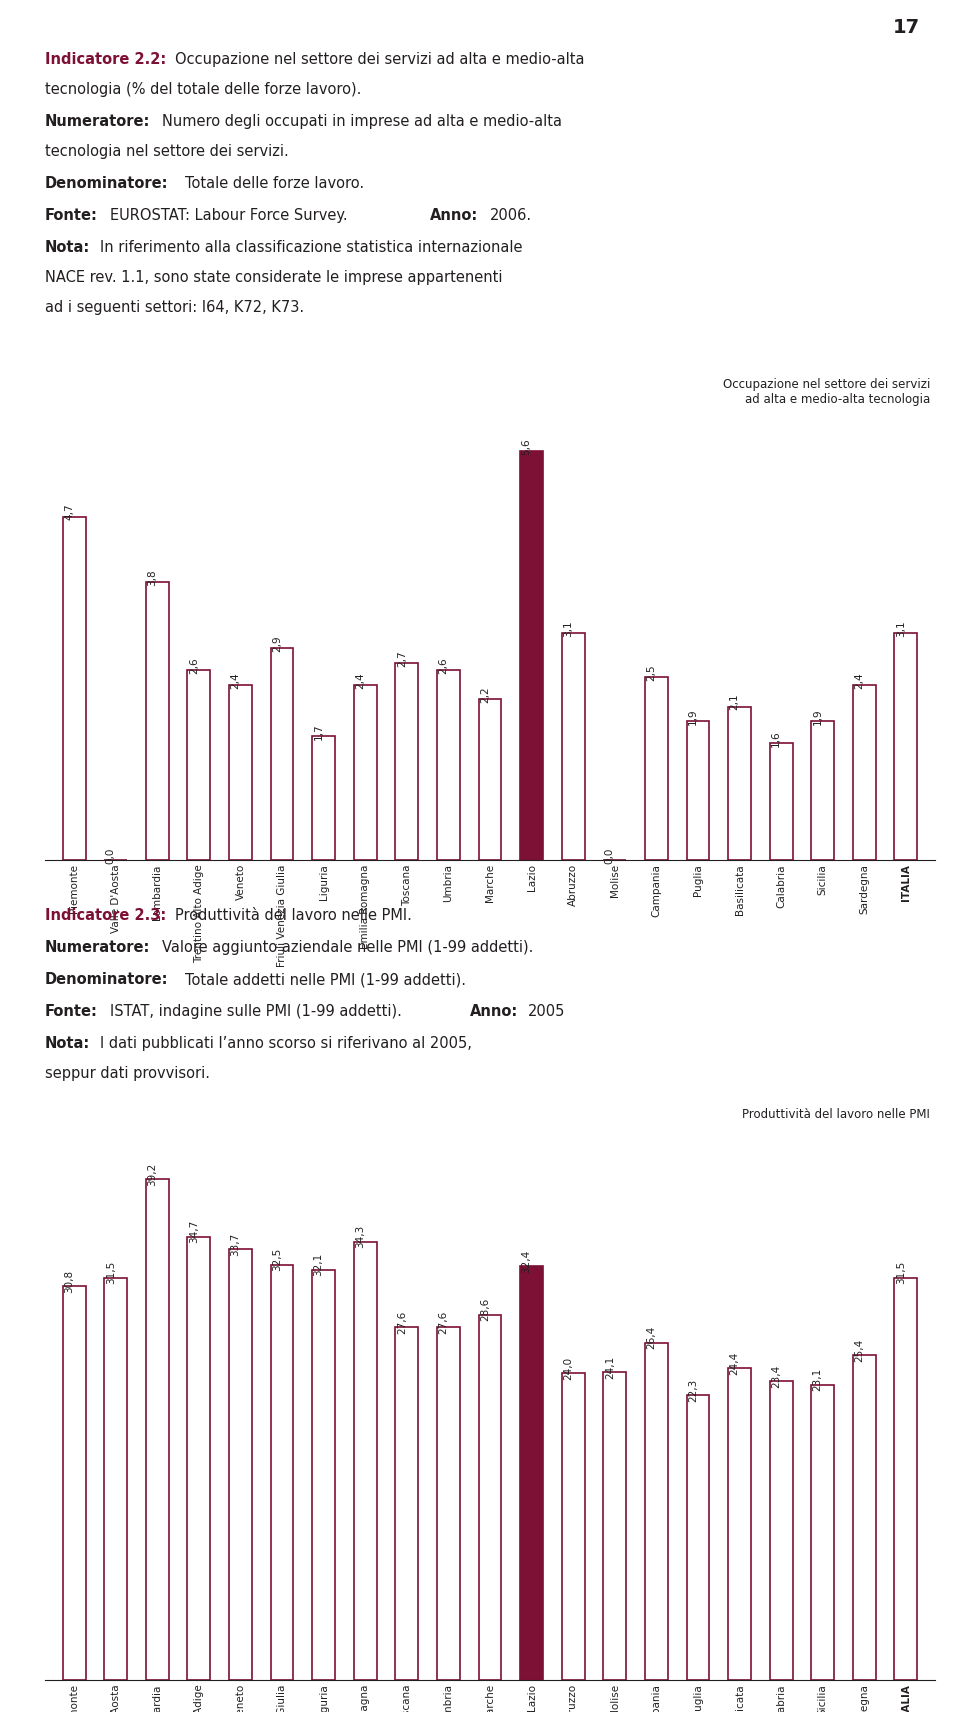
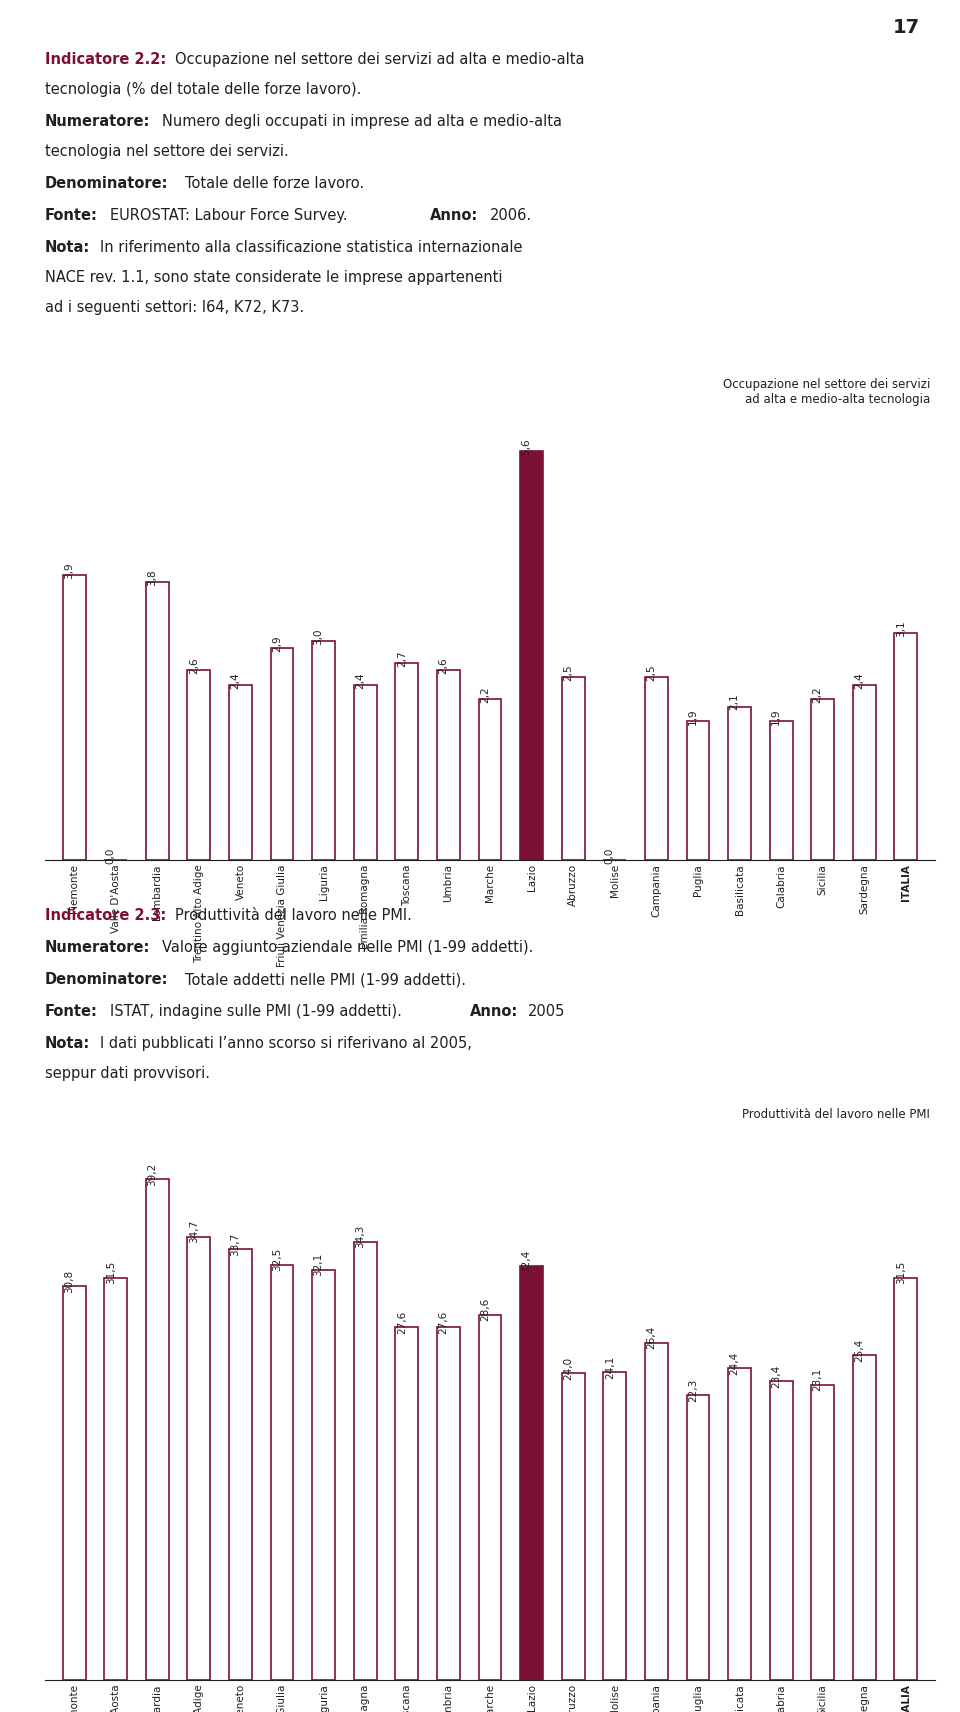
Piemonte: 4,7 -> 3,9
Liguria: 1,7 -> 3,0
Abruzzo: 3,1 -> 2,5
Calabria: 1,6 -> 1,9
Sicilia: 1,9 -> 2,2
